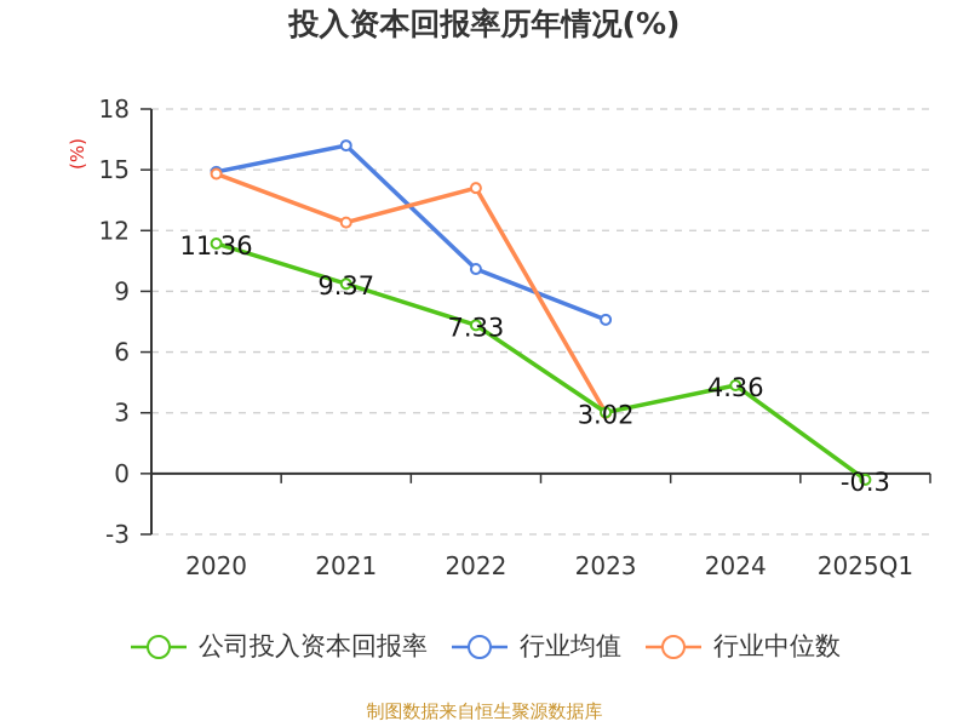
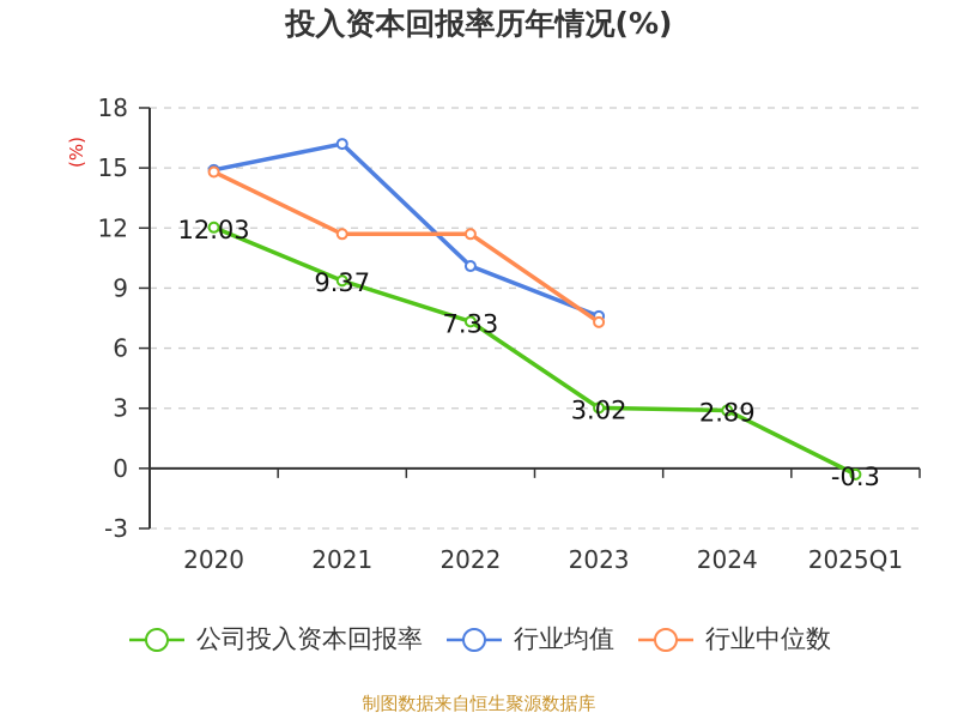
公司投入资本回报率/2020: 11.36 -> 12.03
行业中位数/2021: 12.4 -> 11.7
行业中位数/2022: 14.1 -> 11.7
行业中位数/2023: 3.0 -> 7.3
公司投入资本回报率/2024: 4.36 -> 2.89
